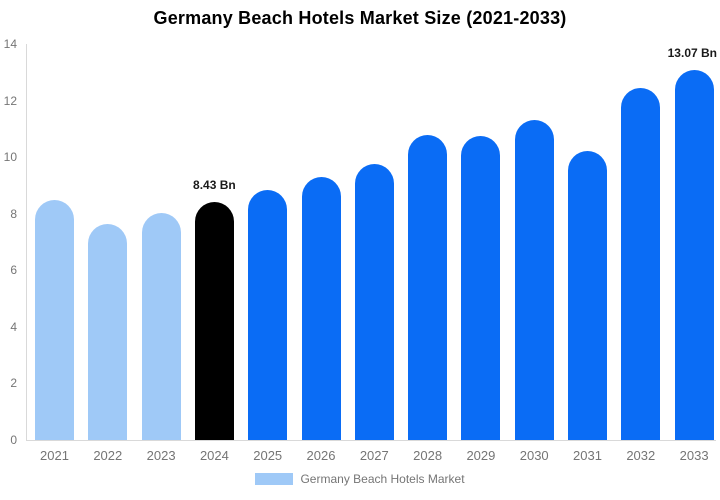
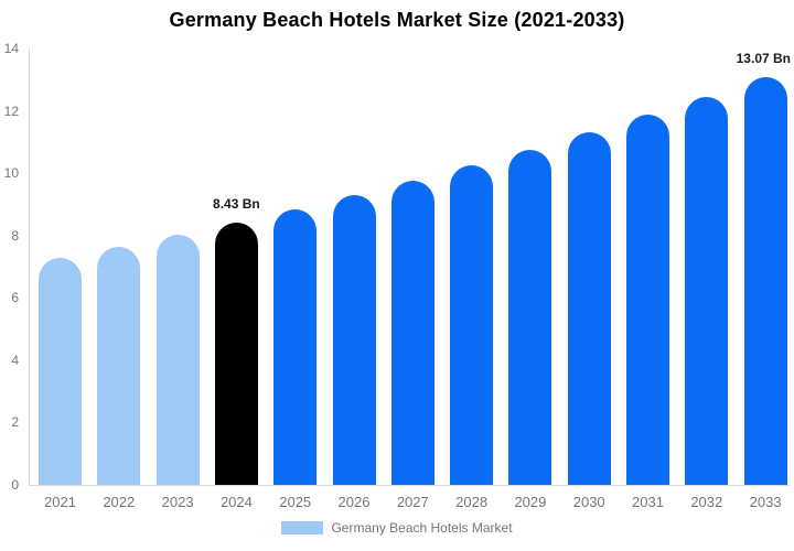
2021: 8.5 -> 7.3
2028: 10.8 -> 10.2
2031: 10.2 -> 11.9
